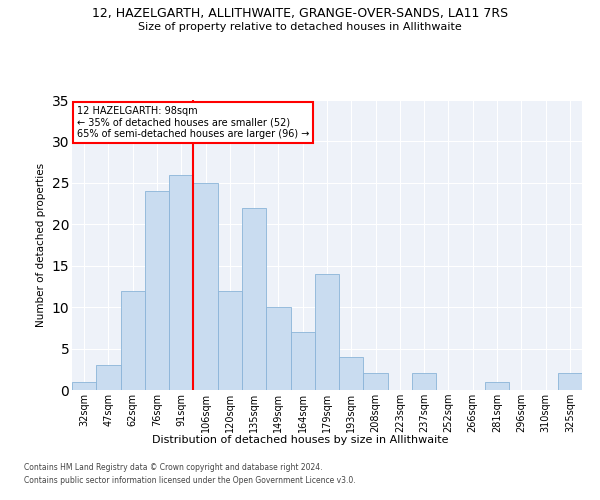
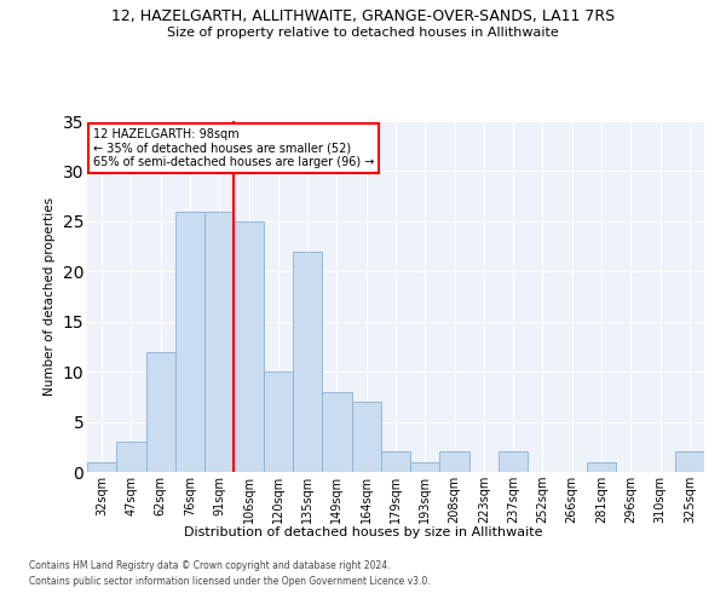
76sqm: 24 -> 26
120sqm: 12 -> 10
149sqm: 10 -> 8
179sqm: 14 -> 2
193sqm: 4 -> 1
